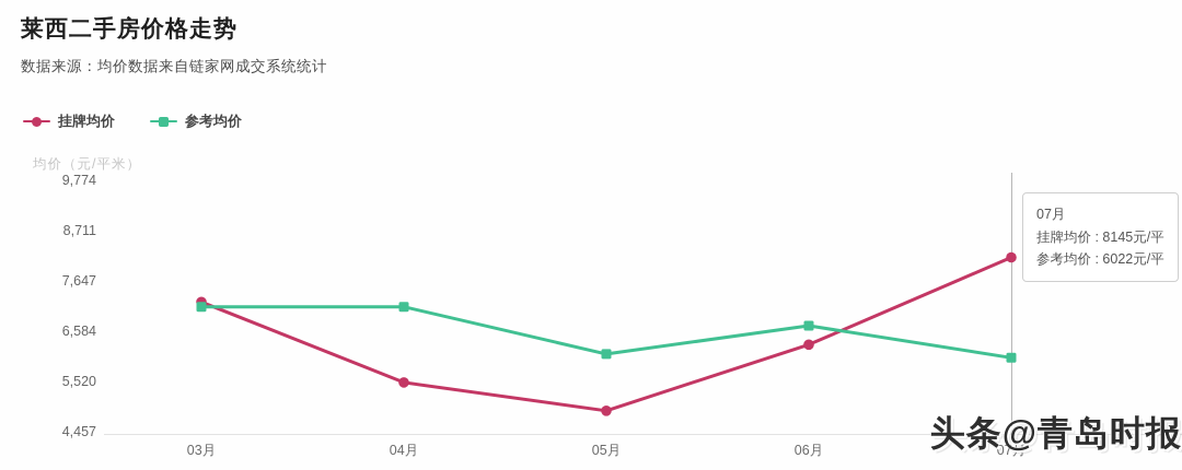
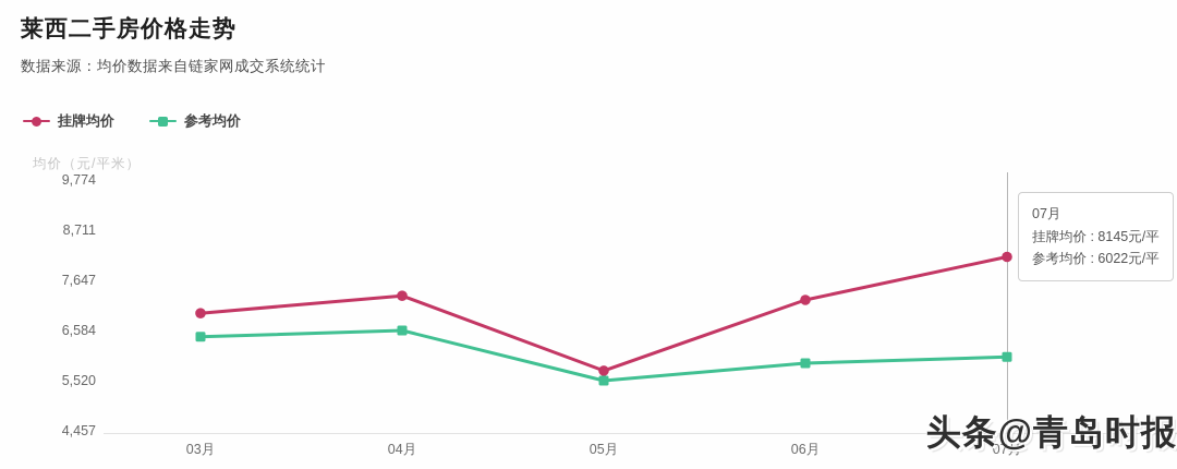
挂牌均价/03月: 7200 -> 7000
参考均价/03月: 7100 -> 6400
挂牌均价/04月: 5500 -> 7300
参考均价/04月: 7100 -> 6600
挂牌均价/05月: 4900 -> 5700
参考均价/05月: 6100 -> 5500
挂牌均价/06月: 6300 -> 7200
参考均价/06月: 6700 -> 5900
